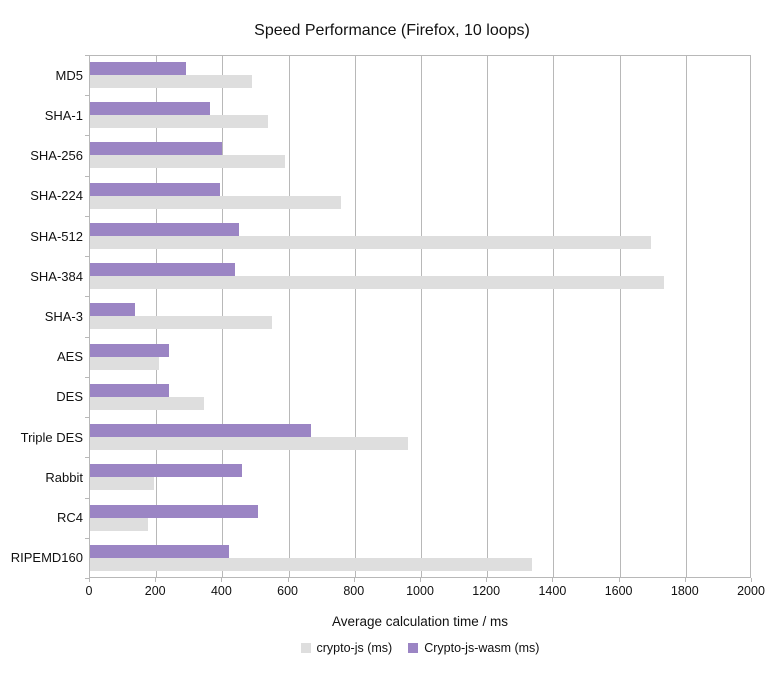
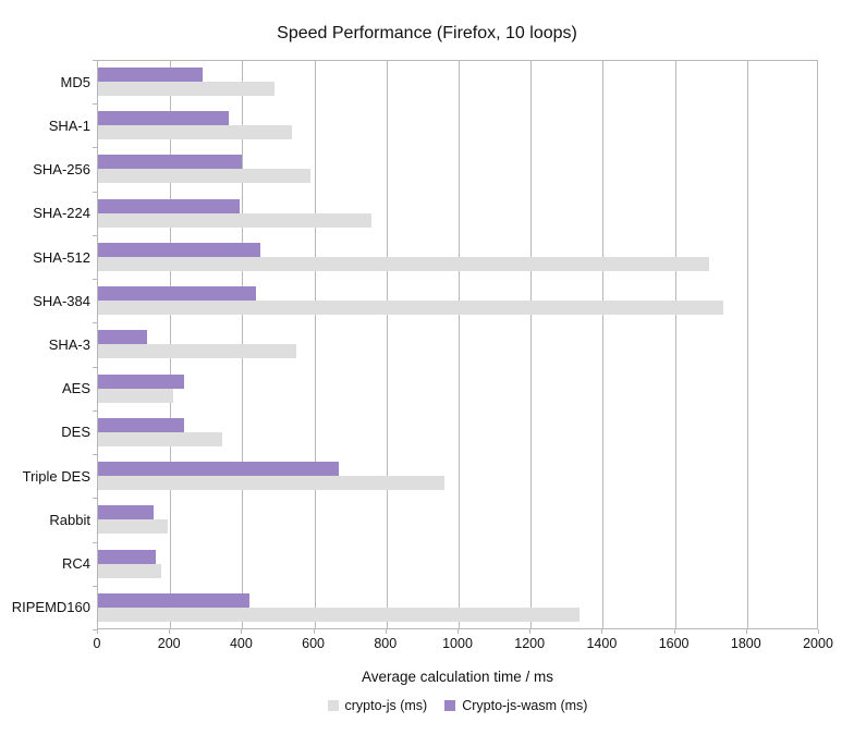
Crypto-js-wasm (ms)/Rabbit: 460 -> 160
Crypto-js-wasm (ms)/RC4: 510 -> 160
